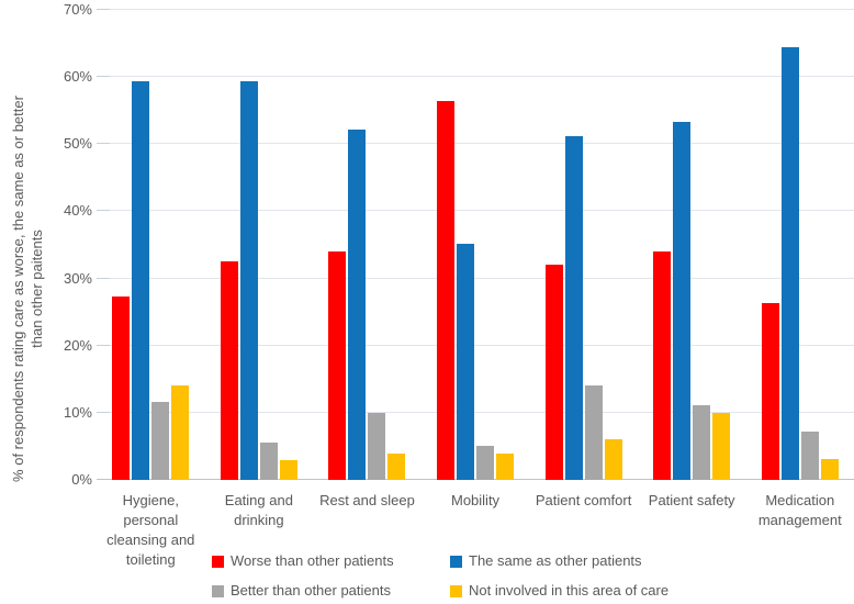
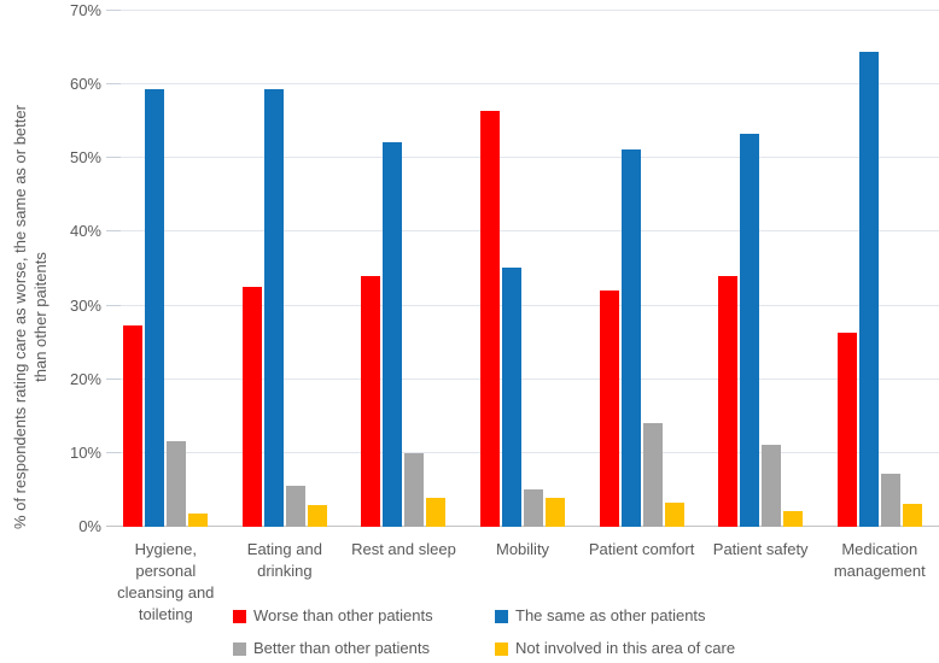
Not involved in this area of care/Hygiene, personal cleansing and toileting: 14% -> 2%
Not involved in this area of care/Patient comfort: 6% -> 3%
Not involved in this area of care/Patient safety: 10% -> 2%
